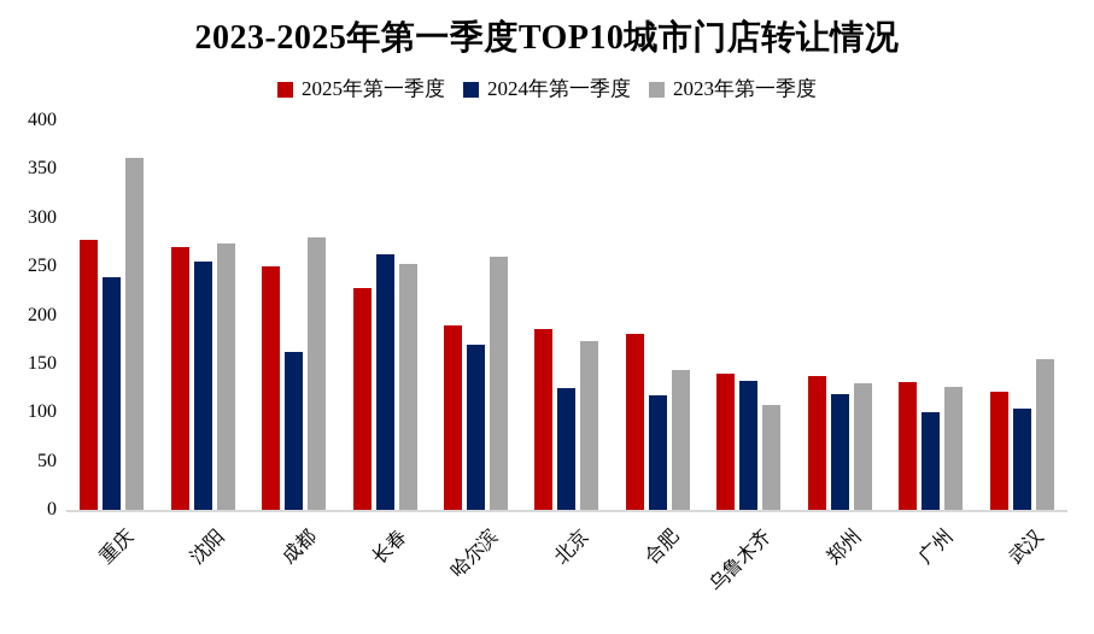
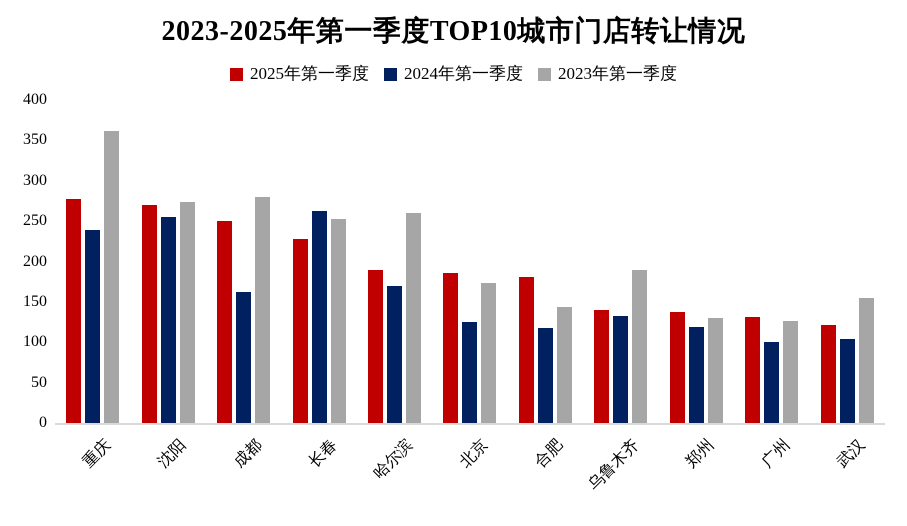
2023年第一季度/乌鲁木齐: 110 -> 190
